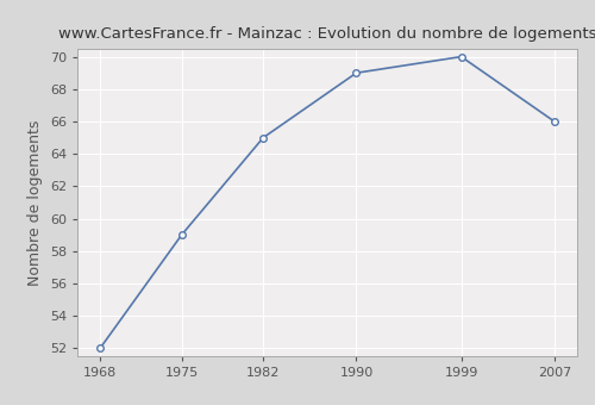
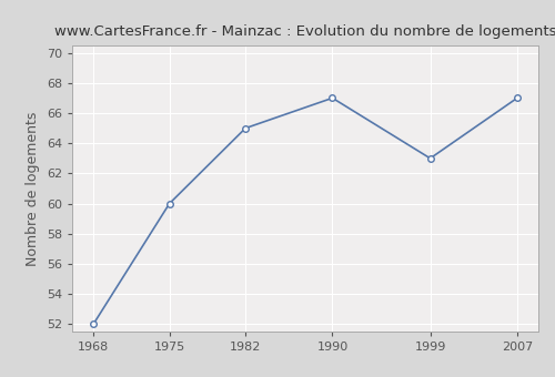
1975: 59 -> 60
1990: 69 -> 67
1999: 70 -> 63
2007: 66 -> 67
